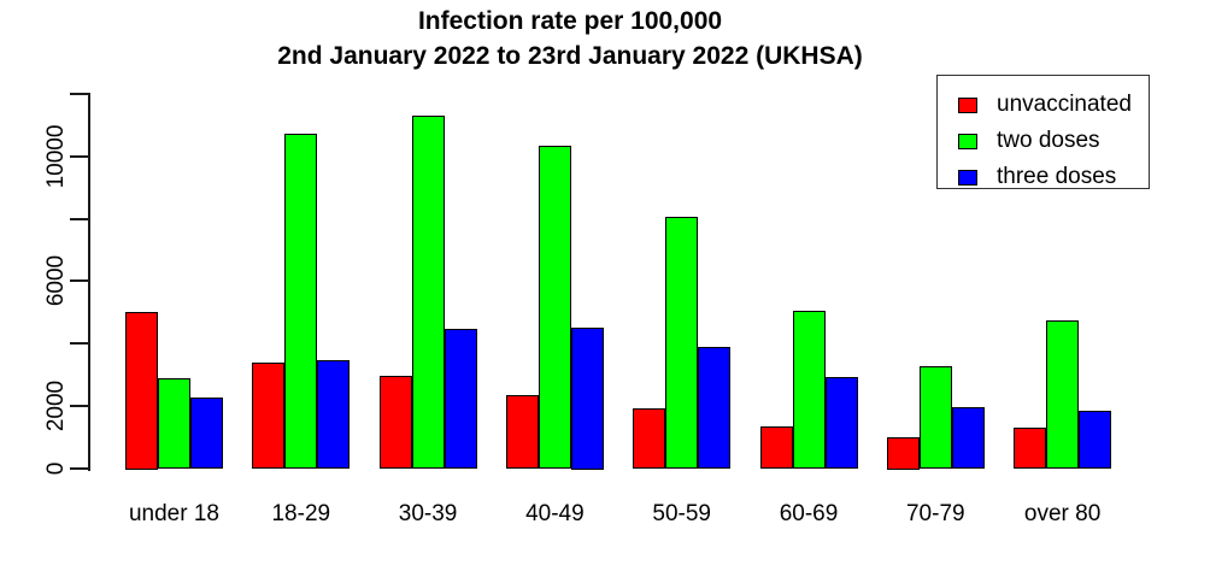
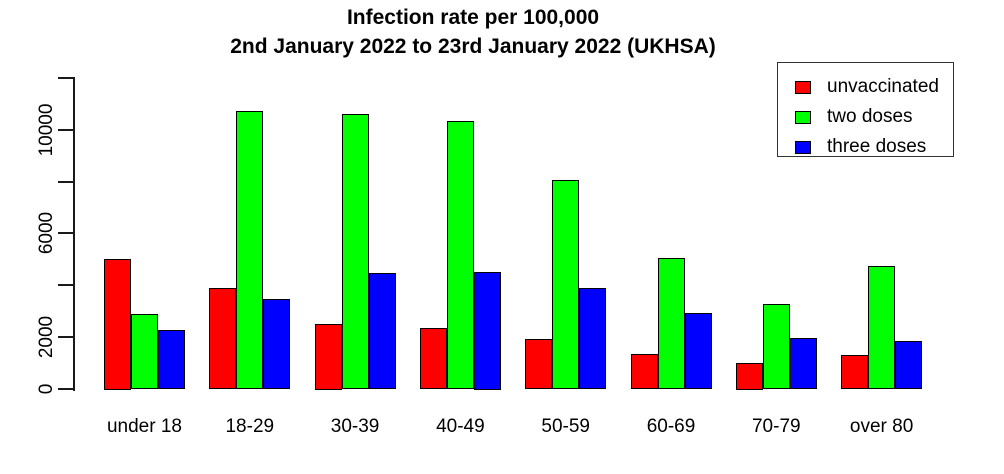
unvaccinated/18-29: 3400 -> 3900
unvaccinated/30-39: 3000 -> 2500
two doses/30-39: 11300 -> 10600
